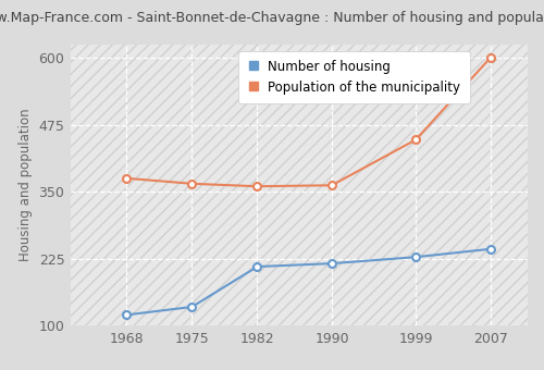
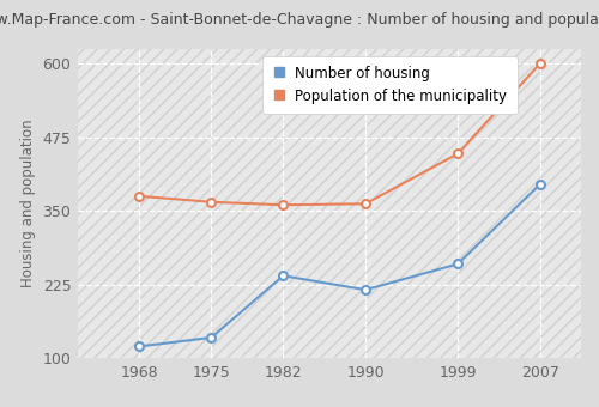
Number of housing/1982: 210 -> 240
Number of housing/1999: 228 -> 260
Number of housing/2007: 243 -> 395
